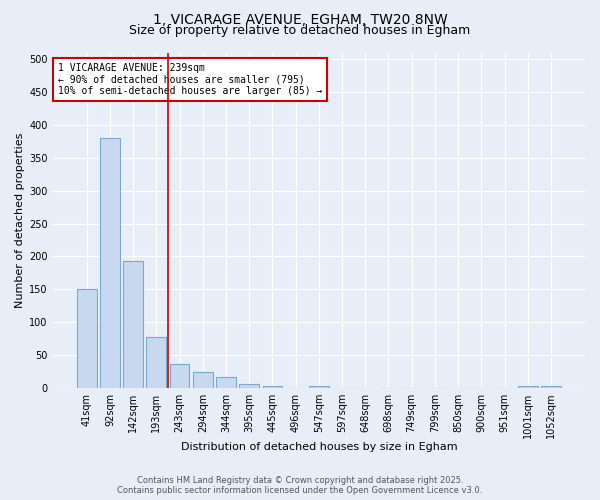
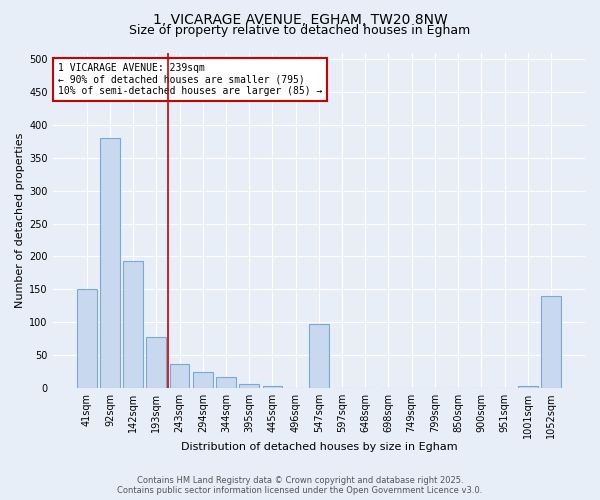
547sqm: 3 -> 98
1052sqm: 3 -> 140
